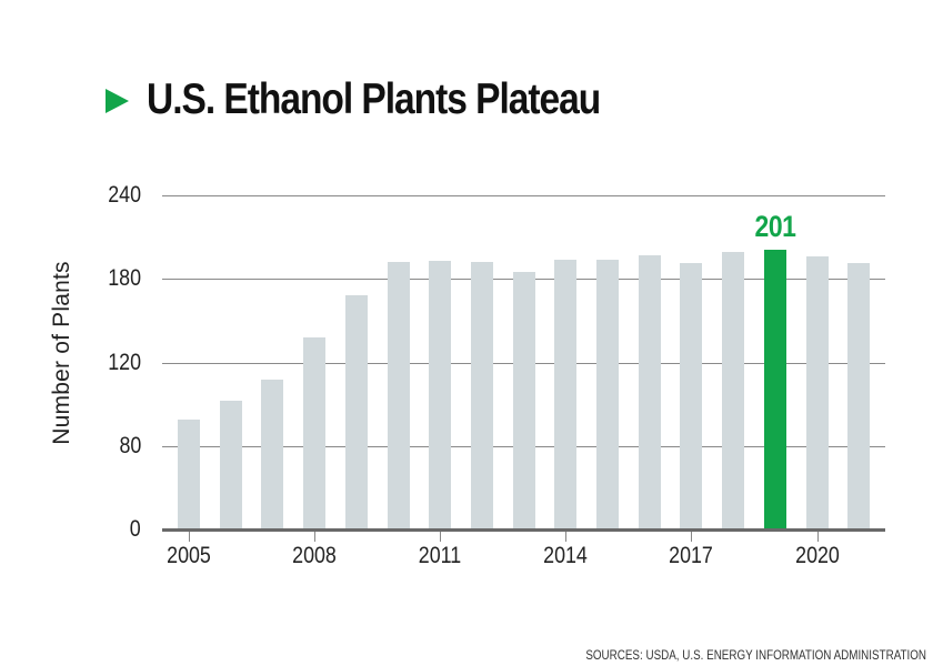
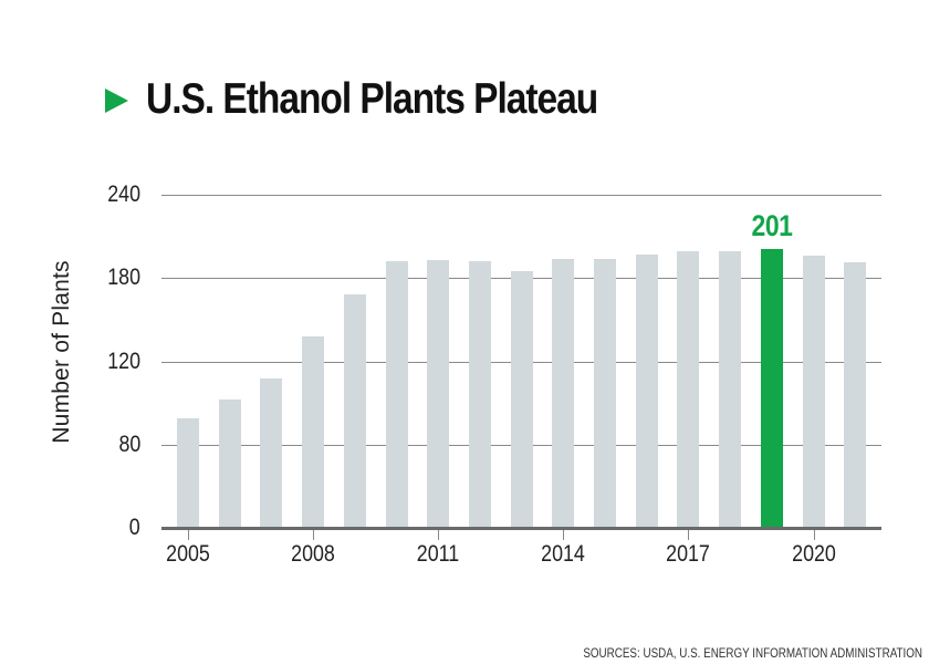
2017: 191 -> 199
